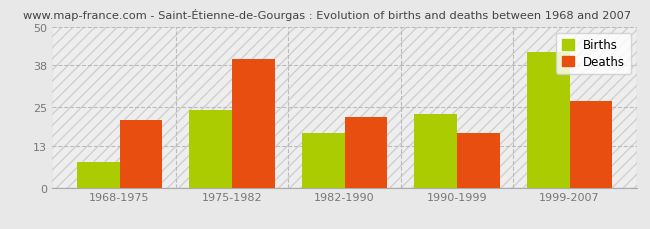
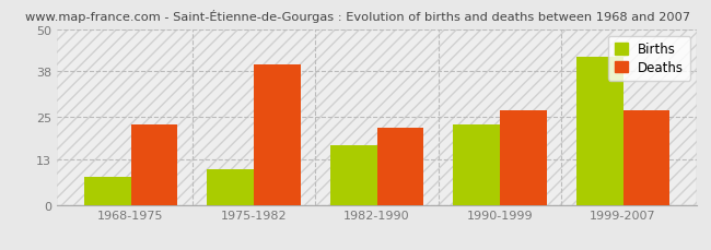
Deaths/1968-1975: 21 -> 23
Births/1975-1982: 24 -> 10
Deaths/1990-1999: 17 -> 27
